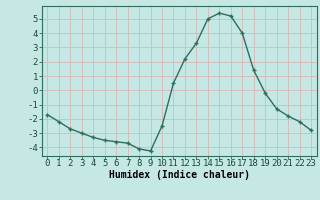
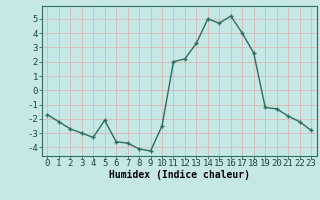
5: -3.5 -> -2.1
11: 0.5 -> 2.0
15: 5.4 -> 4.7
18: 1.4 -> 2.6
19: -0.2 -> -1.2
